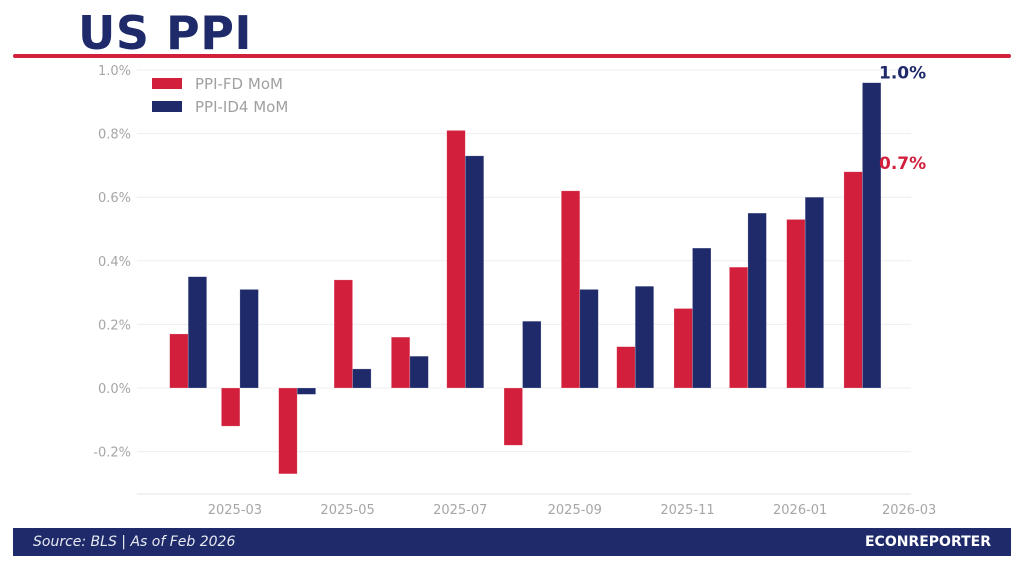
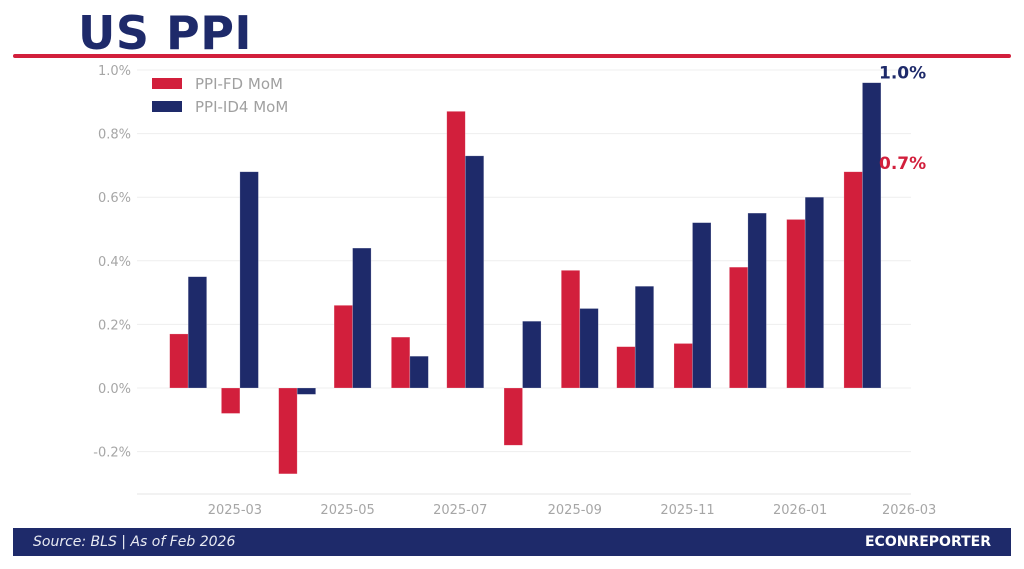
PPI-FD MoM/2025-03: -0.12% -> -0.08%
PPI-ID4 MoM/2025-03: 0.31% -> 0.68%
PPI-FD MoM/2025-05: 0.34% -> 0.26%
PPI-ID4 MoM/2025-05: 0.06% -> 0.44%
PPI-FD MoM/2025-07: 0.81% -> 0.87%
PPI-FD MoM/2025-09: 0.62% -> 0.37%
PPI-ID4 MoM/2025-09: 0.31% -> 0.25%
PPI-FD MoM/2025-11: 0.25% -> 0.14%
PPI-ID4 MoM/2025-11: 0.44% -> 0.52%
